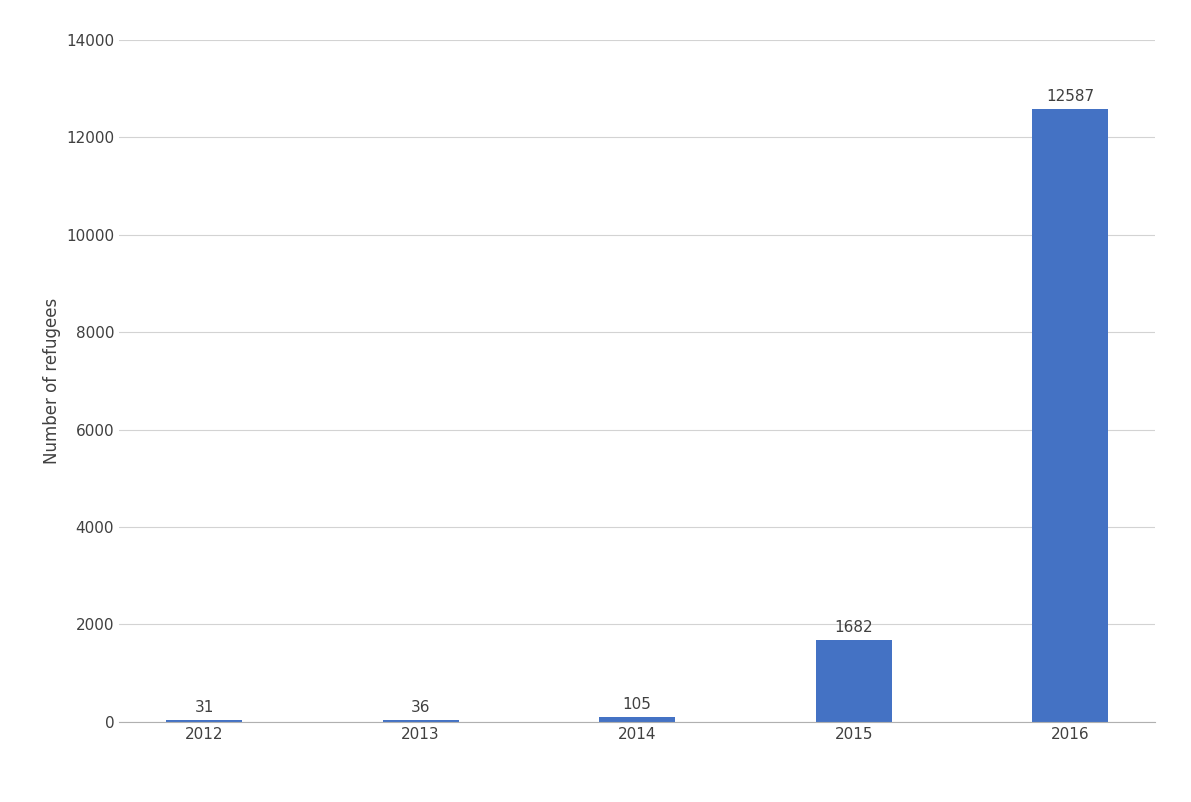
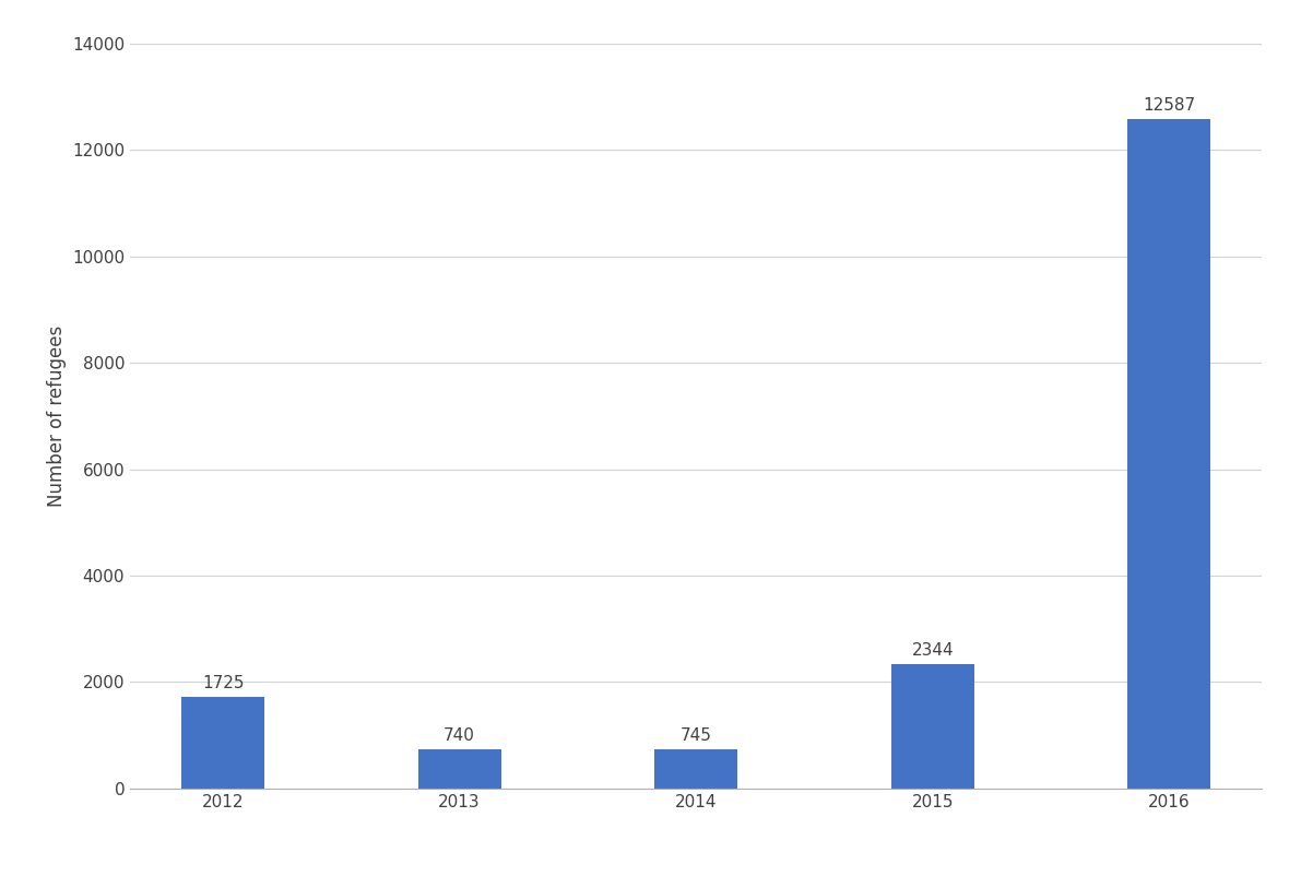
2012: 31 -> 1725
2013: 36 -> 740
2014: 105 -> 745
2015: 1682 -> 2344
